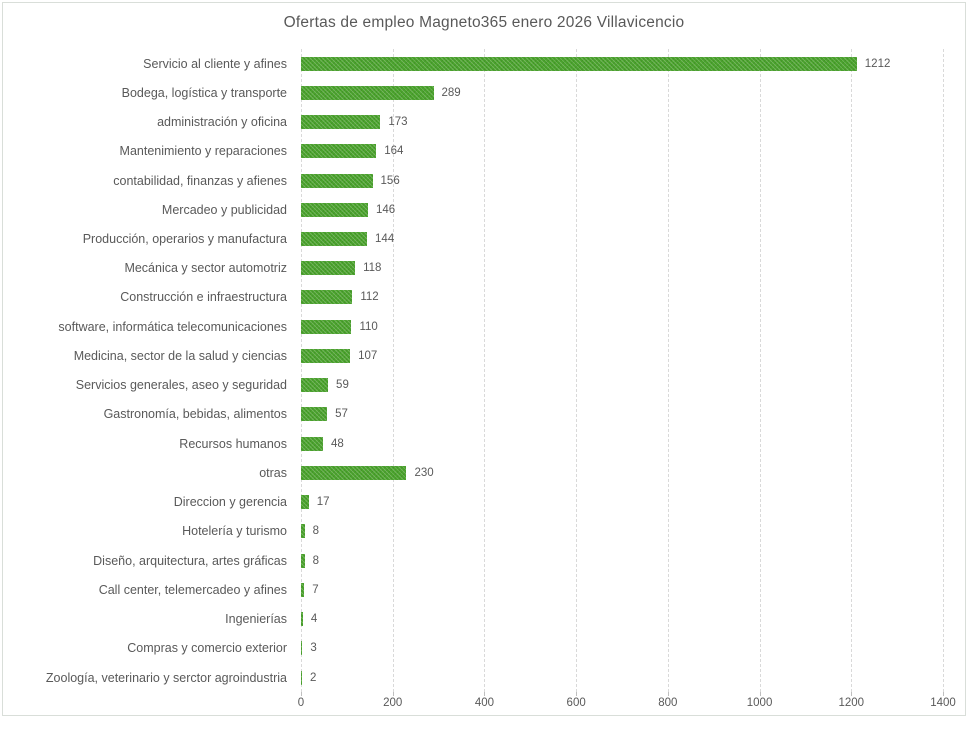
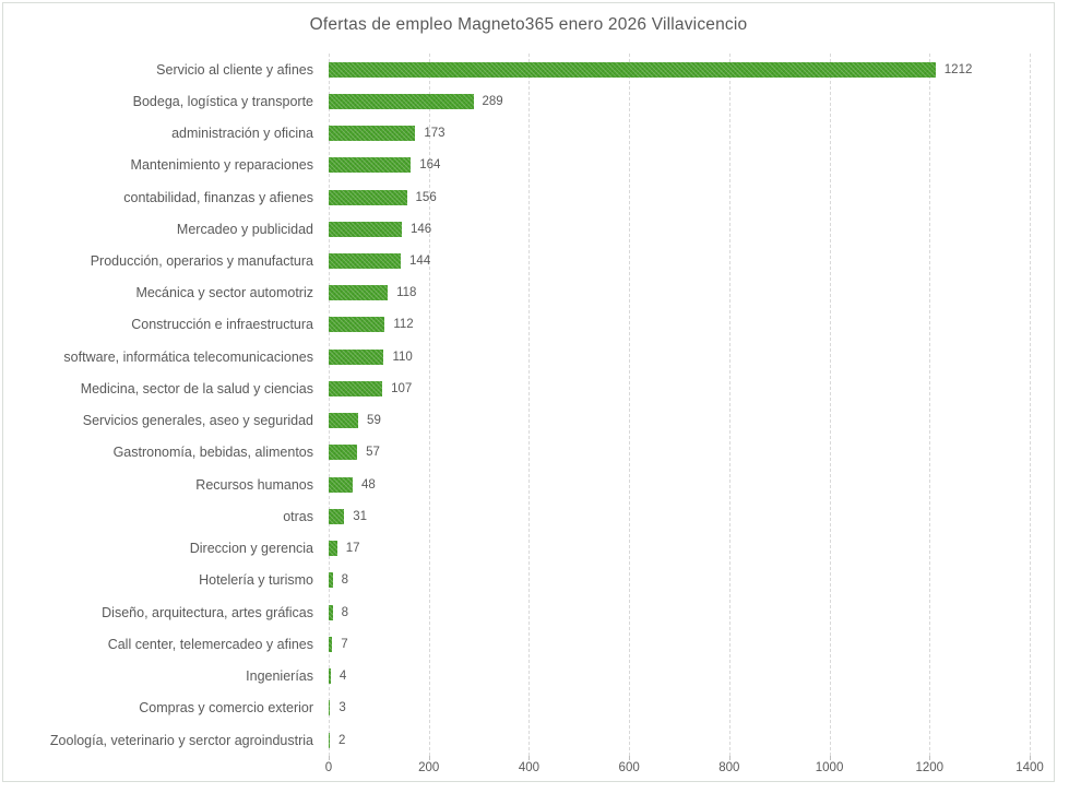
otras: 230 -> 31
